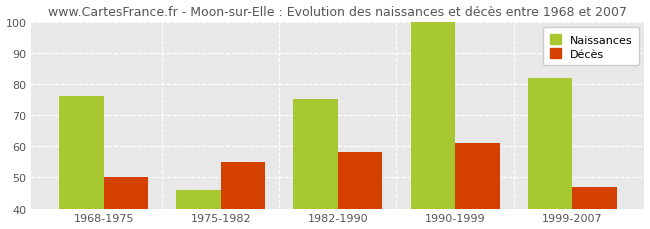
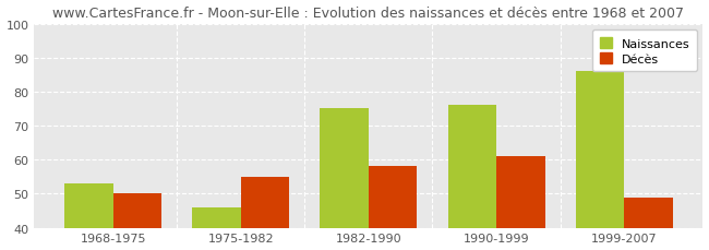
Naissances/1968-1975: 76 -> 53
Naissances/1990-1999: 100 -> 76
Naissances/1999-2007: 82 -> 86
Décès/1999-2007: 47 -> 49
